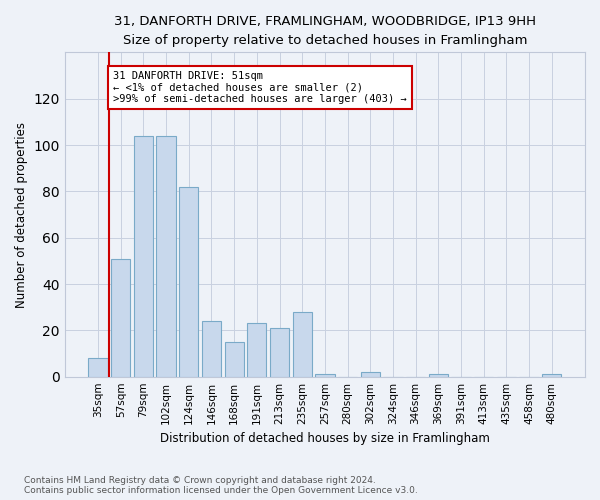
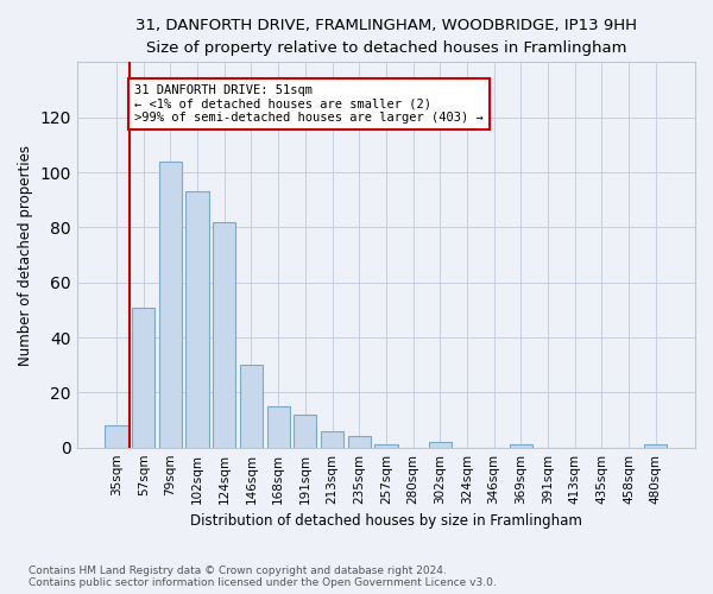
102sqm: 104 -> 93
146sqm: 24 -> 30
191sqm: 23 -> 12
213sqm: 21 -> 6
235sqm: 28 -> 4
